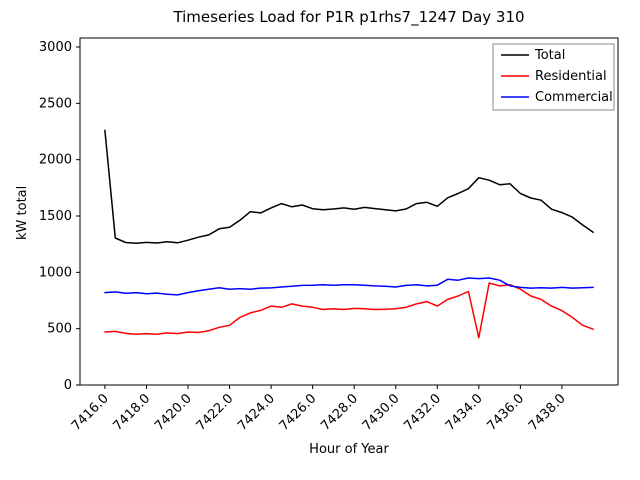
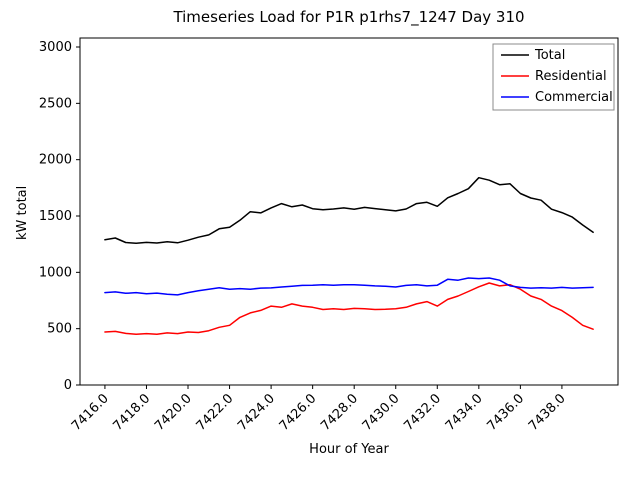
Total/7416.0: 2260 -> 1290
Residential/7434.0: 420 -> 870
